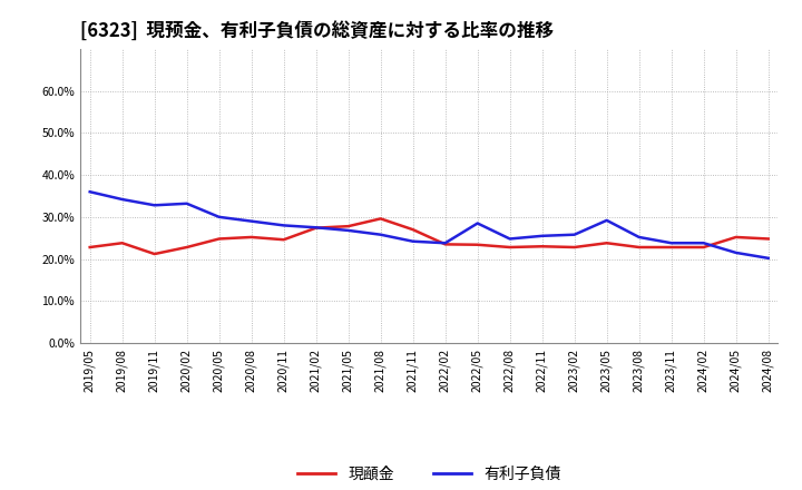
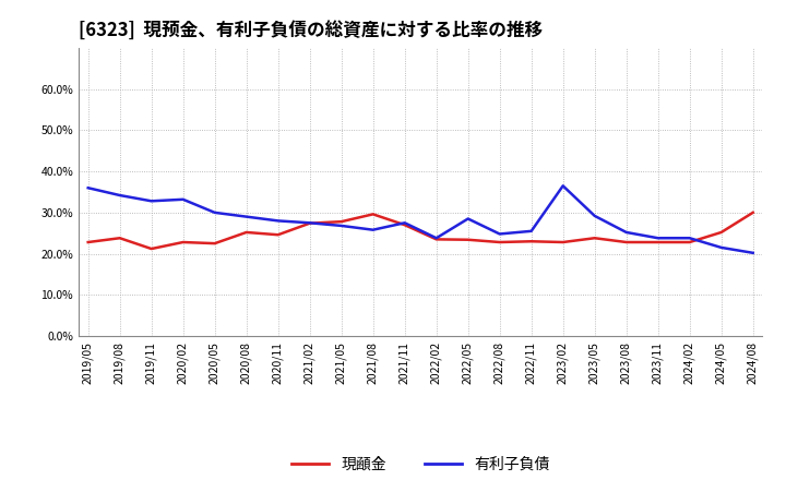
現顄金/2020/05: 24.8% -> 22.5%
有利子負債/2021/11: 24.2% -> 27.5%
有利子負債/2023/02: 25.8% -> 36.5%
現顄金/2024/08: 24.8% -> 30.0%
